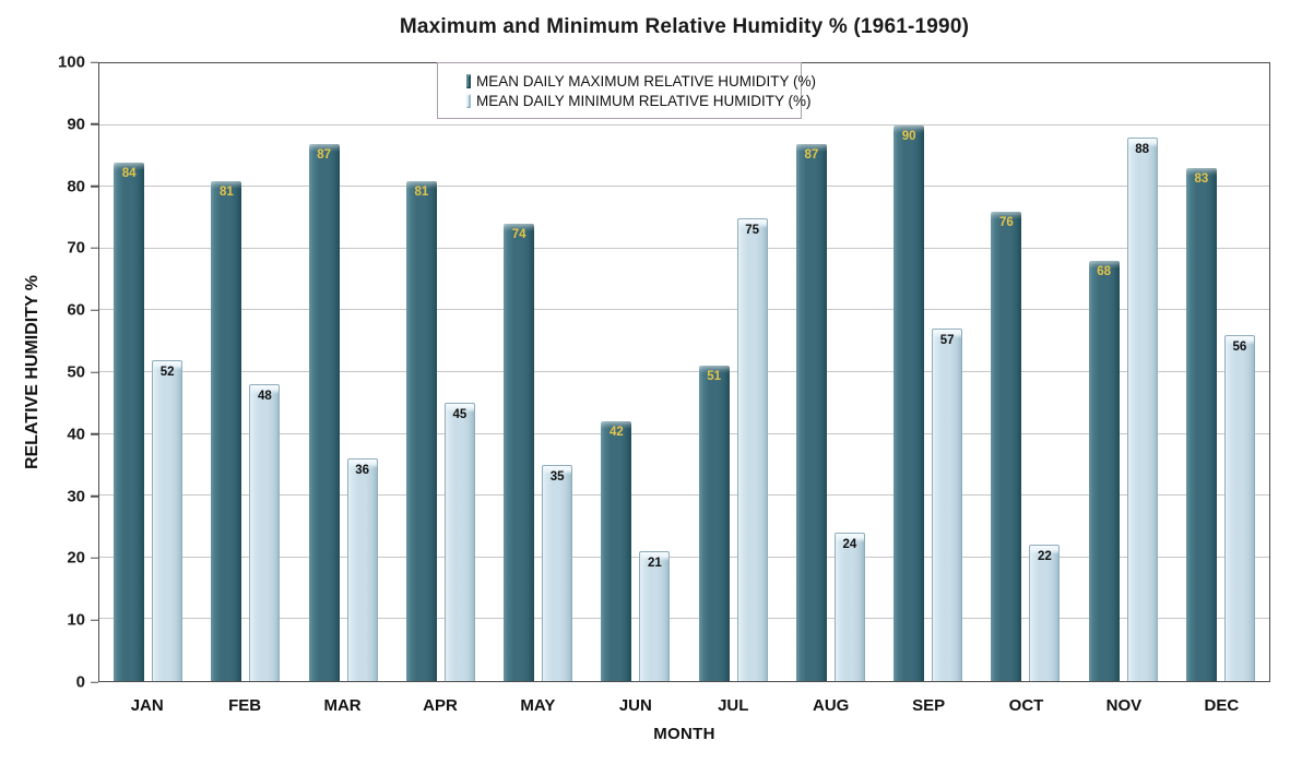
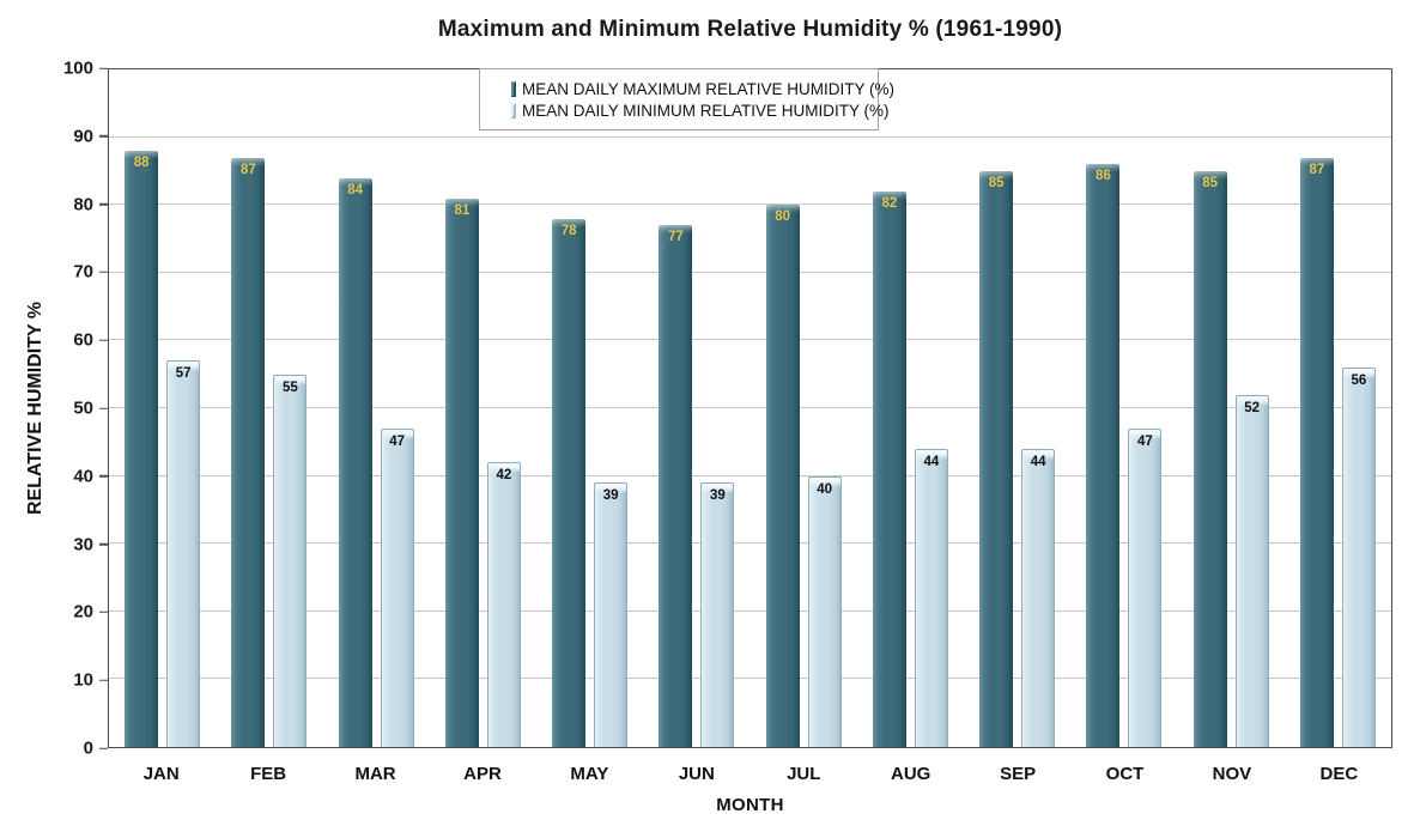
MEAN DAILY MAXIMUM RELATIVE HUMIDITY (%)/JAN: 84 -> 88
MEAN DAILY MINIMUM RELATIVE HUMIDITY (%)/JAN: 52 -> 57
MEAN DAILY MAXIMUM RELATIVE HUMIDITY (%)/FEB: 81 -> 87
MEAN DAILY MINIMUM RELATIVE HUMIDITY (%)/FEB: 48 -> 55
MEAN DAILY MAXIMUM RELATIVE HUMIDITY (%)/MAR: 87 -> 84
MEAN DAILY MINIMUM RELATIVE HUMIDITY (%)/MAR: 36 -> 47
MEAN DAILY MINIMUM RELATIVE HUMIDITY (%)/APR: 45 -> 42
MEAN DAILY MAXIMUM RELATIVE HUMIDITY (%)/MAY: 74 -> 78
MEAN DAILY MINIMUM RELATIVE HUMIDITY (%)/MAY: 35 -> 39
MEAN DAILY MAXIMUM RELATIVE HUMIDITY (%)/JUN: 42 -> 77
MEAN DAILY MINIMUM RELATIVE HUMIDITY (%)/JUN: 21 -> 39
MEAN DAILY MAXIMUM RELATIVE HUMIDITY (%)/JUL: 51 -> 80
MEAN DAILY MINIMUM RELATIVE HUMIDITY (%)/JUL: 75 -> 40
MEAN DAILY MAXIMUM RELATIVE HUMIDITY (%)/AUG: 87 -> 82
MEAN DAILY MINIMUM RELATIVE HUMIDITY (%)/AUG: 24 -> 44
MEAN DAILY MAXIMUM RELATIVE HUMIDITY (%)/SEP: 90 -> 85
MEAN DAILY MINIMUM RELATIVE HUMIDITY (%)/SEP: 57 -> 44
MEAN DAILY MAXIMUM RELATIVE HUMIDITY (%)/OCT: 76 -> 86
MEAN DAILY MINIMUM RELATIVE HUMIDITY (%)/OCT: 22 -> 47
MEAN DAILY MAXIMUM RELATIVE HUMIDITY (%)/NOV: 68 -> 85
MEAN DAILY MINIMUM RELATIVE HUMIDITY (%)/NOV: 88 -> 52
MEAN DAILY MAXIMUM RELATIVE HUMIDITY (%)/DEC: 83 -> 87
